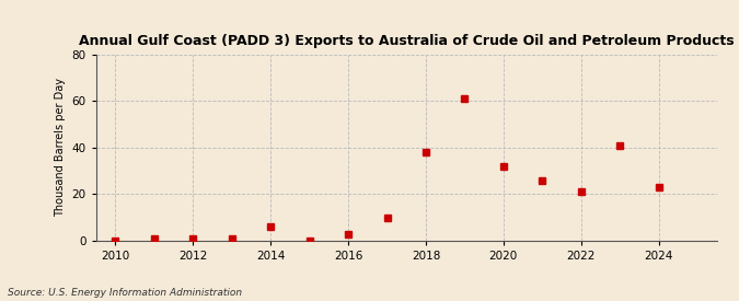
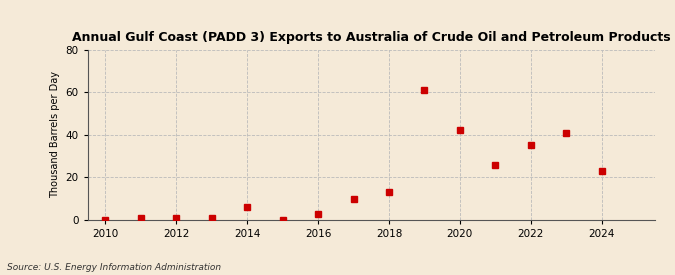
2018: 38 -> 13
2020: 32 -> 42
2022: 21 -> 35
